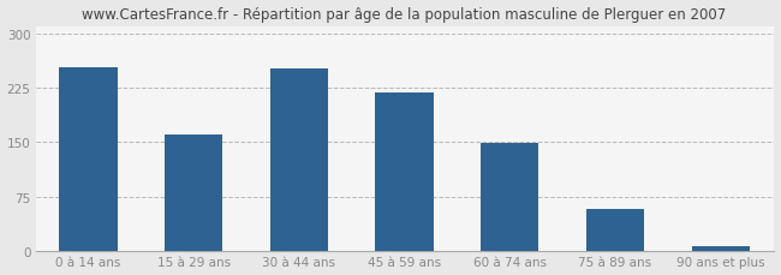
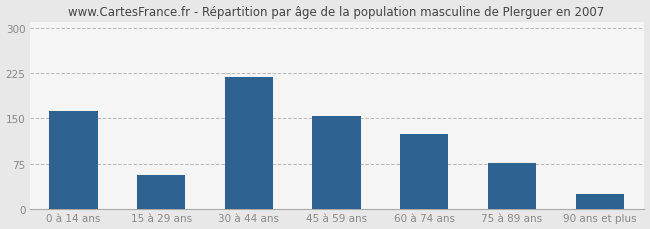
0 à 14 ans: 253 -> 162
15 à 29 ans: 160 -> 56
30 à 44 ans: 252 -> 218
45 à 59 ans: 218 -> 154
60 à 74 ans: 149 -> 124
75 à 89 ans: 58 -> 76
90 ans et plus: 7 -> 26
